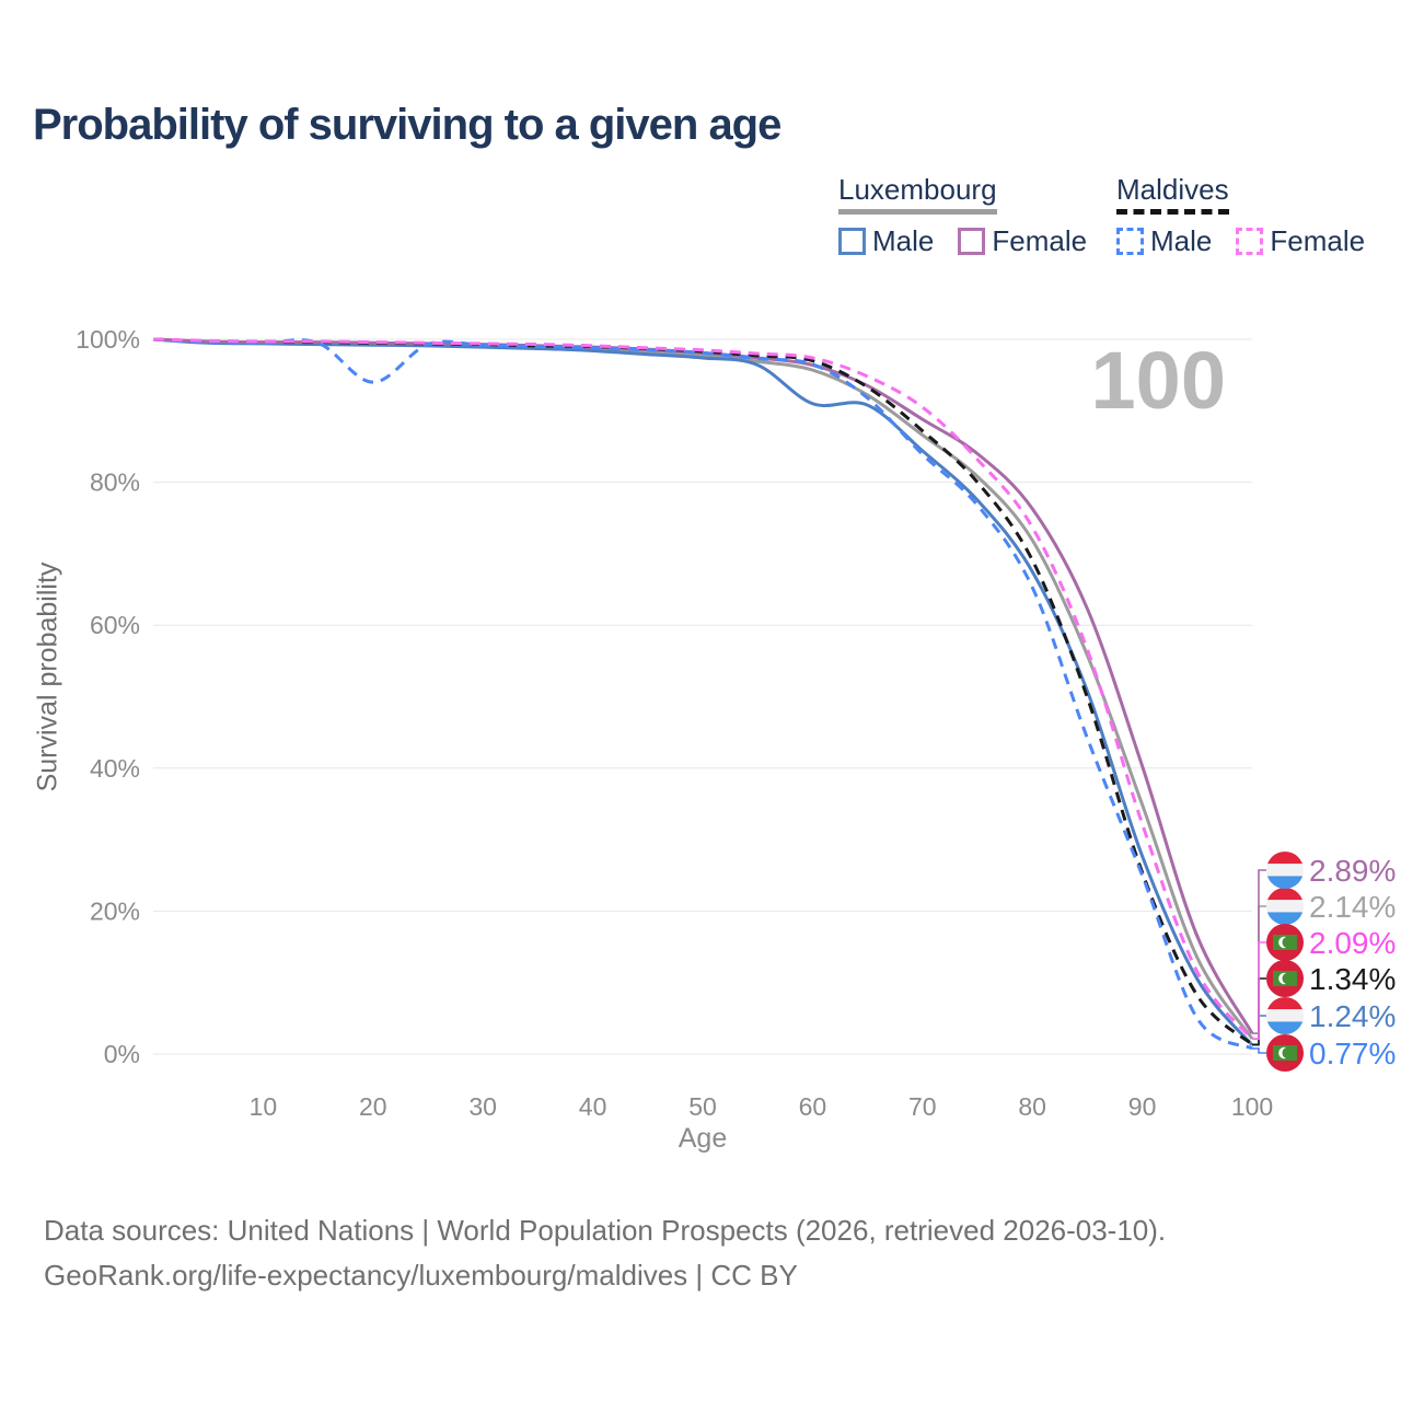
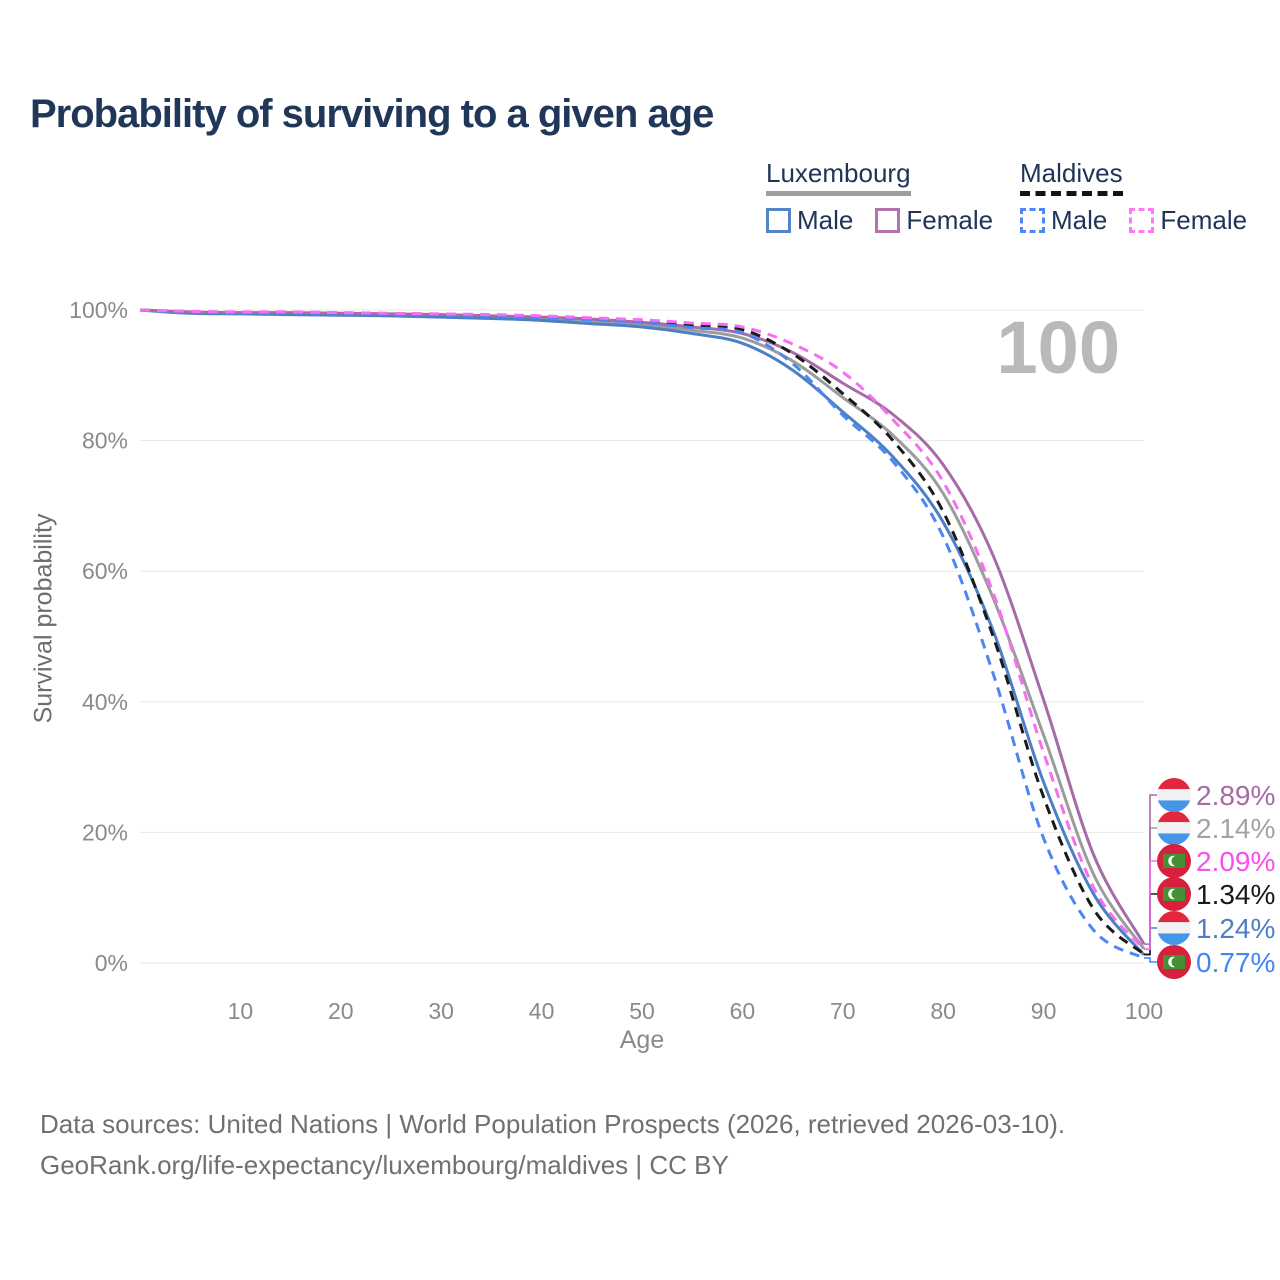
Maldives Male/20: 94% -> 99%
Luxembourg Male/60: 91% -> 95%
Maldives Male/90: 25% -> 19%
